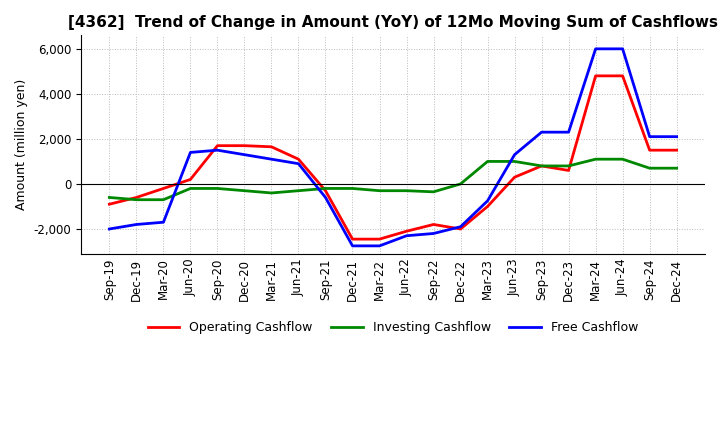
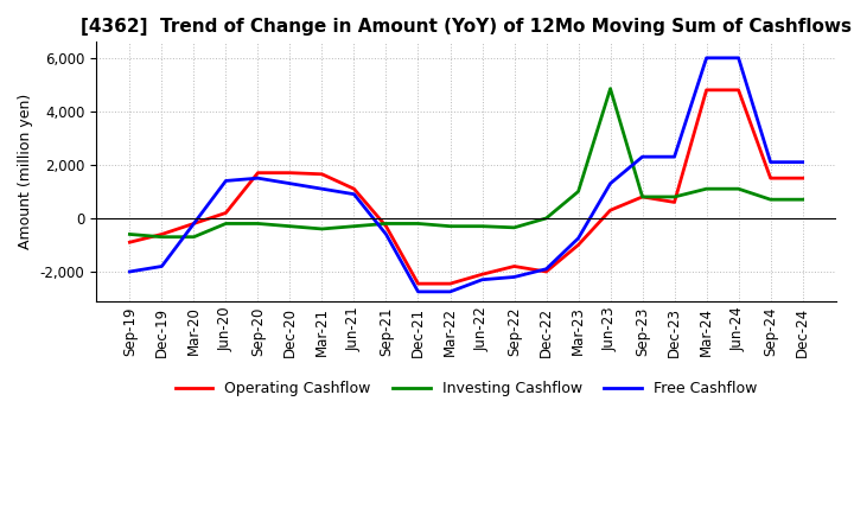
Free Cashflow/Mar-20: -1,700 -> -200
Investing Cashflow/Jun-23: 1,000 -> 4,850
